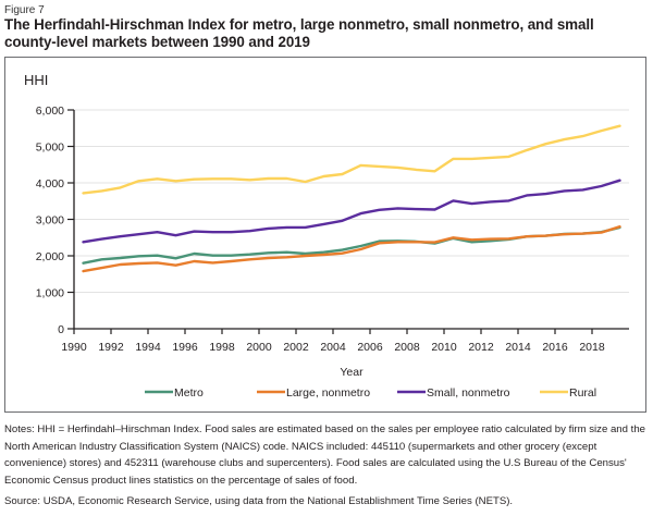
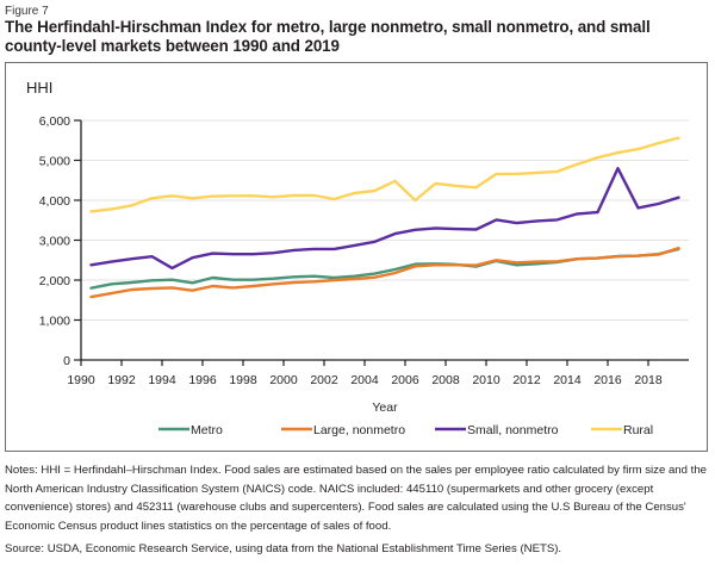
Small, nonmetro/1994: 2600 -> 2300
Rural/2006: 4400 -> 4000
Small, nonmetro/2016: 3800 -> 4800
